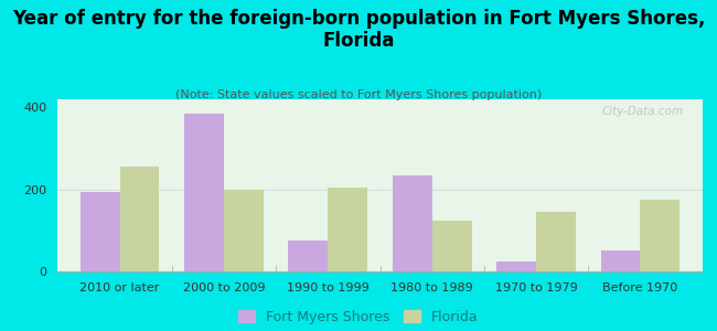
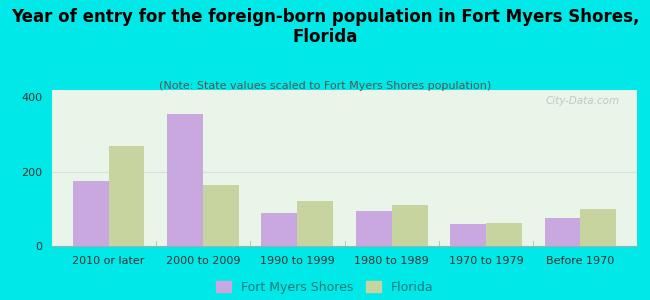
Fort Myers Shores/2010 or later: 195 -> 175
Florida/2010 or later: 255 -> 270
Fort Myers Shores/2000 to 2009: 385 -> 355
Florida/2000 to 2009: 200 -> 165
Fort Myers Shores/1990 to 1999: 75 -> 90
Florida/1990 to 1999: 205 -> 120
Fort Myers Shores/1980 to 1989: 235 -> 95
Florida/1980 to 1989: 125 -> 110
Fort Myers Shores/1970 to 1979: 25 -> 60
Florida/1970 to 1979: 145 -> 62
Fort Myers Shores/Before 1970: 50 -> 75
Florida/Before 1970: 175 -> 100
